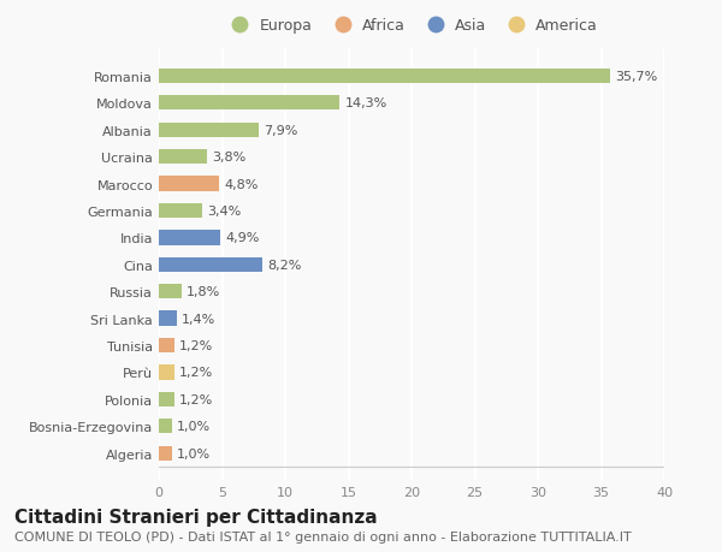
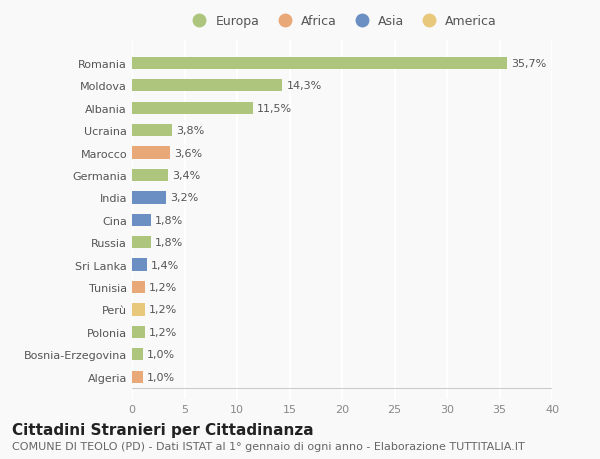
Albania: 7,9% -> 11,5%
Marocco: 4,8% -> 3,6%
India: 4,9% -> 3,2%
Cina: 8,2% -> 1,8%
